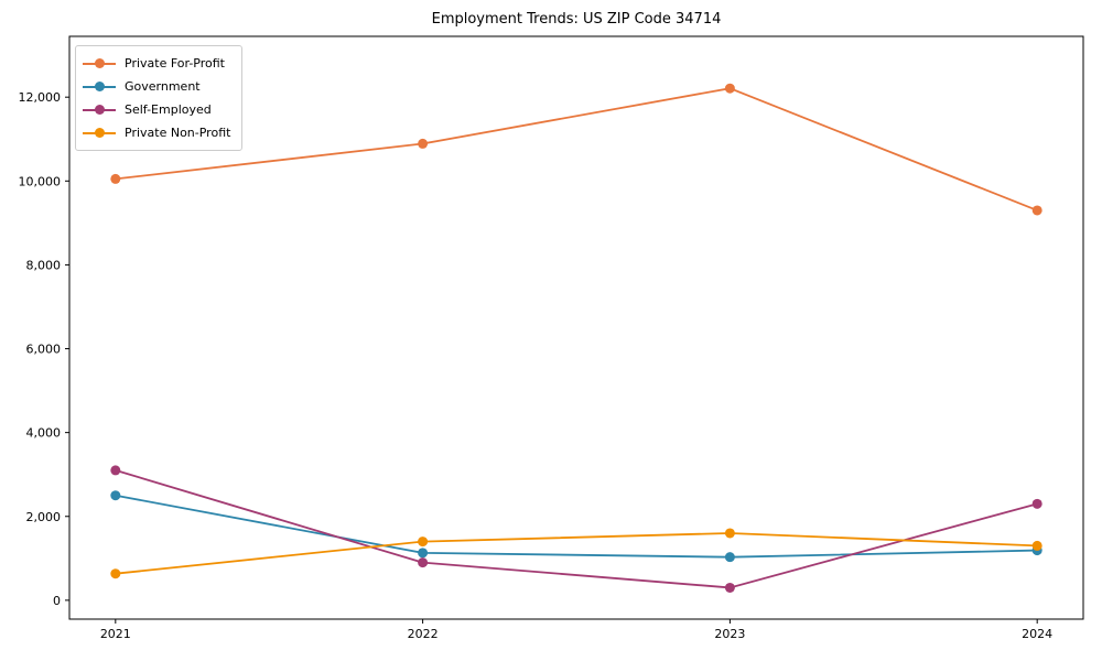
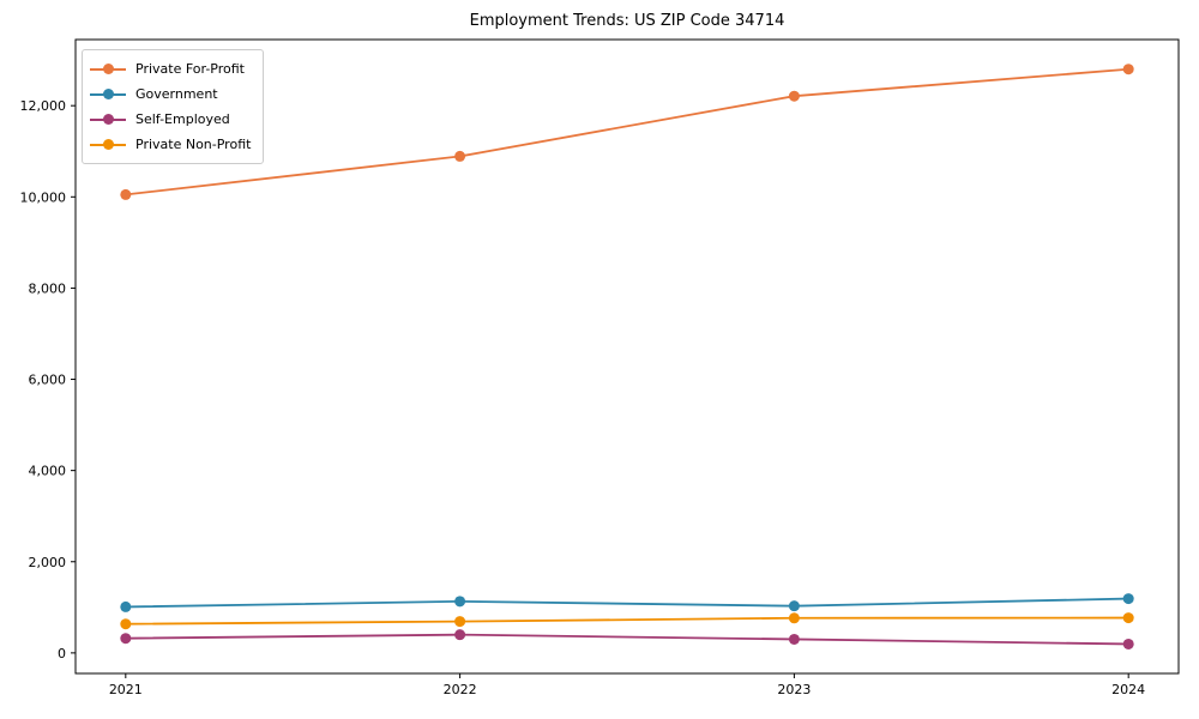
Government/2021: 2500 -> 1000
Self-Employed/2021: 3100 -> 300
Self-Employed/2022: 900 -> 400
Private Non-Profit/2022: 1400 -> 700
Private Non-Profit/2023: 1600 -> 800
Private For-Profit/2024: 9300 -> 12800
Self-Employed/2024: 2300 -> 200
Private Non-Profit/2024: 1300 -> 800
